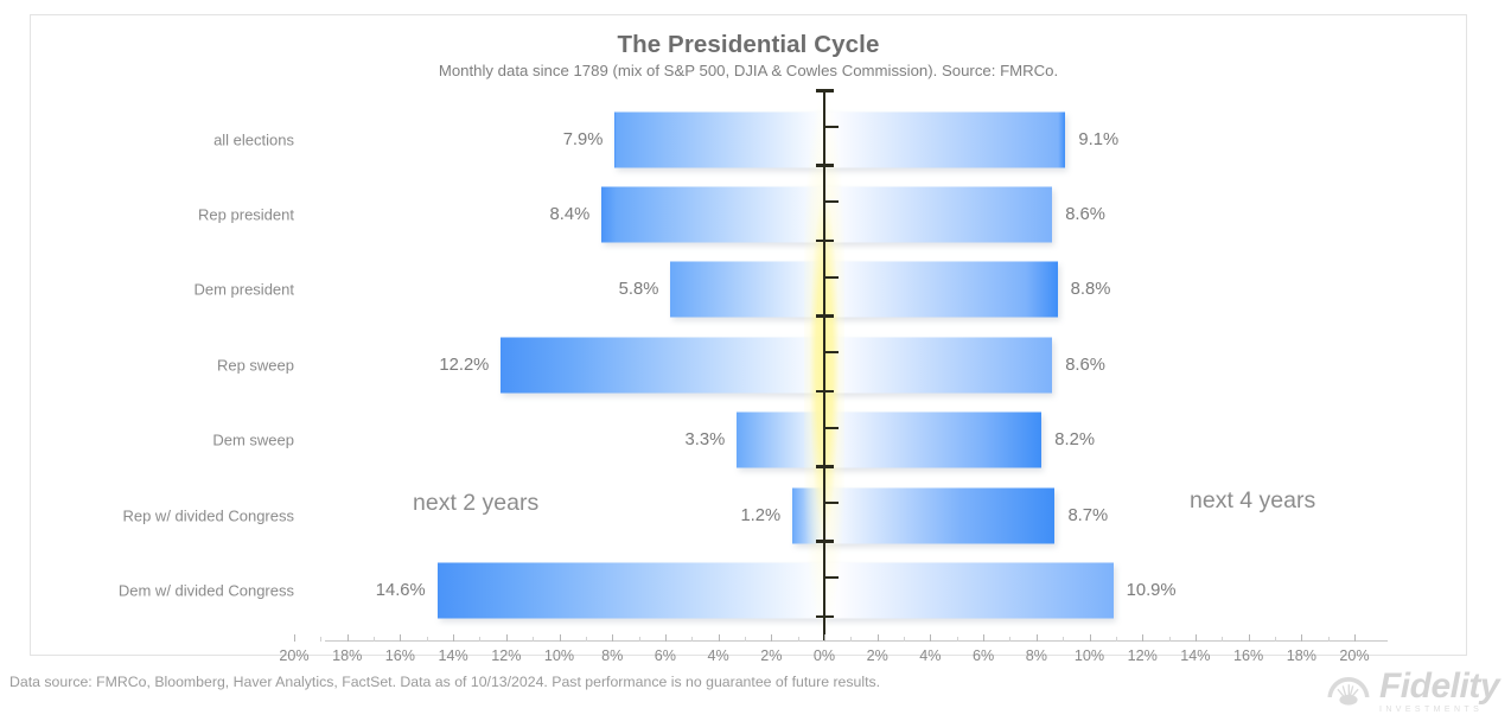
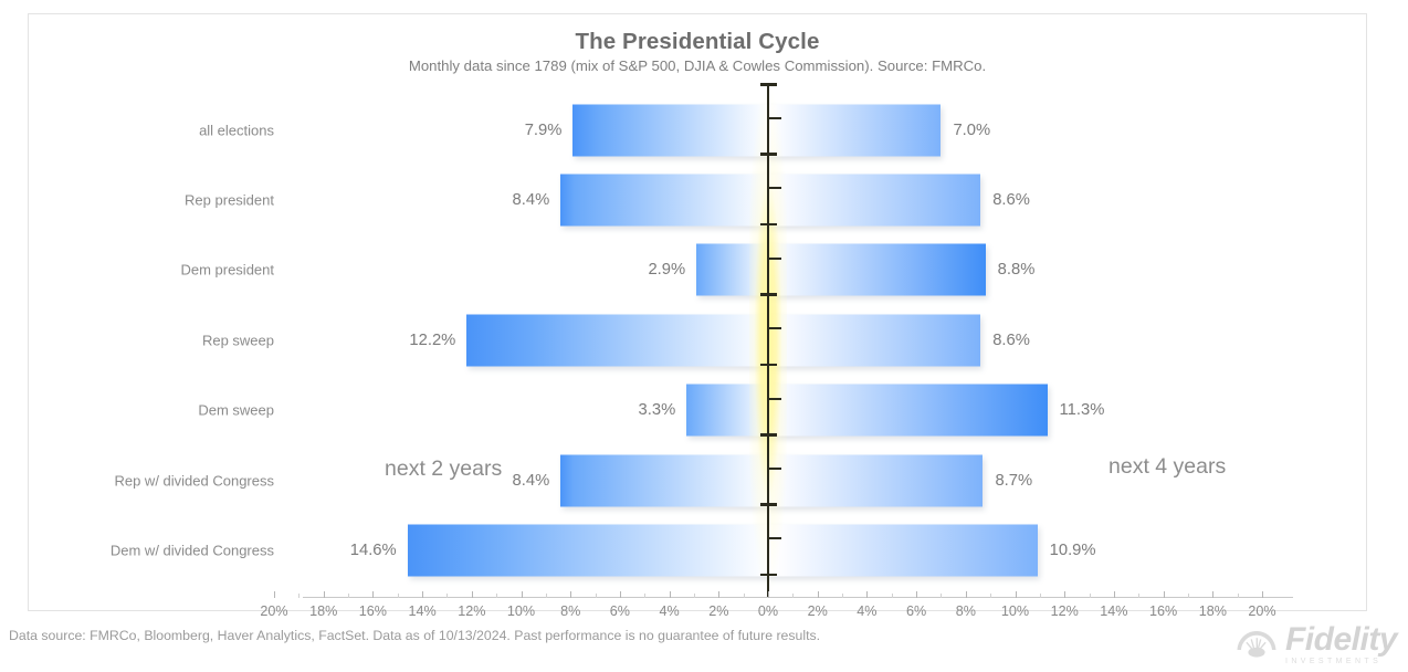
next 4 years/all elections: 9.1% -> 7.0%
next 2 years/Dem president: 5.8% -> 2.9%
next 4 years/Dem sweep: 8.2% -> 11.3%
next 2 years/Rep w/ divided Congress: 1.2% -> 8.4%
